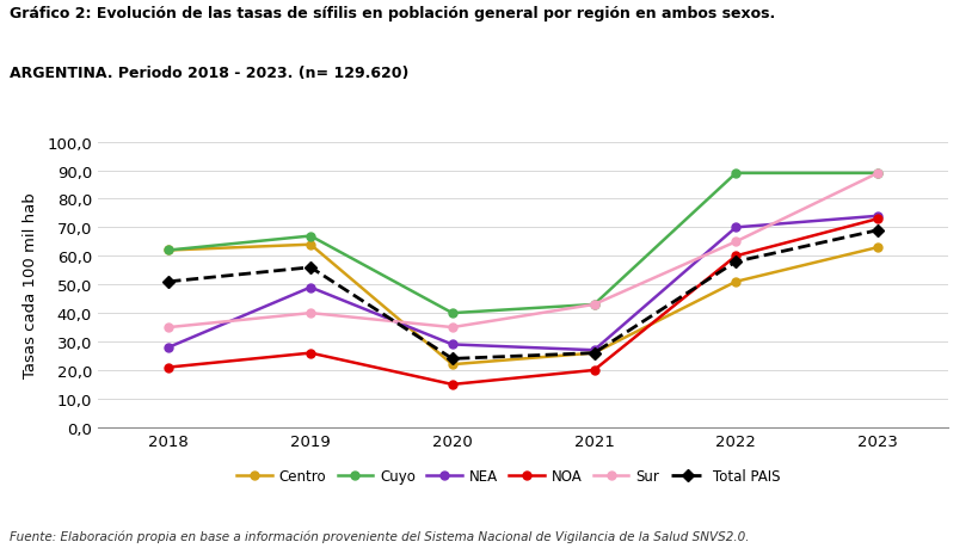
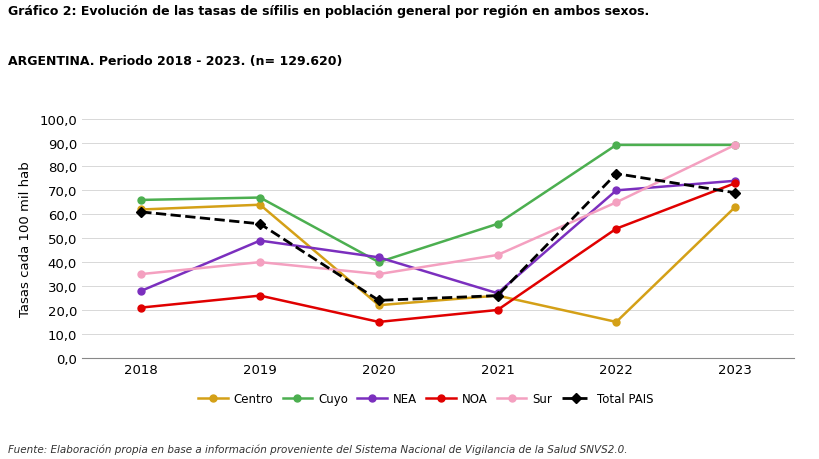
Cuyo/2018: 62 -> 66
Total PAIS/2018: 51 -> 61
NEA/2020: 29 -> 42
Cuyo/2021: 43 -> 56
Centro/2022: 51 -> 15
NOA/2022: 60 -> 54
Total PAIS/2022: 58 -> 77
